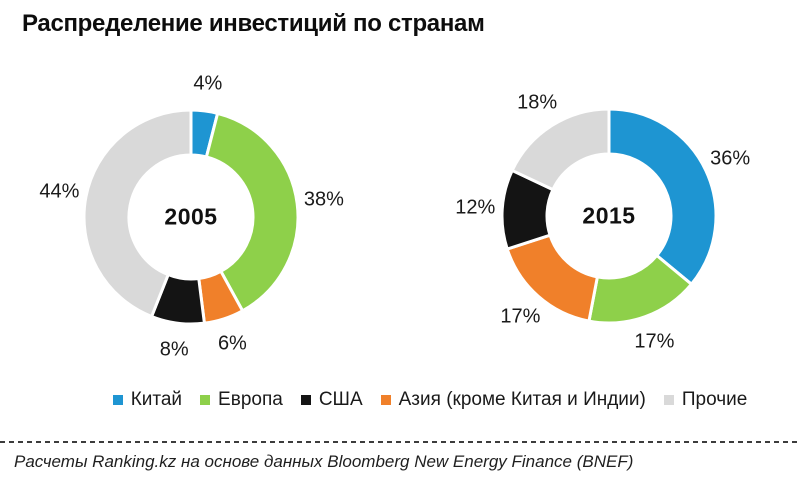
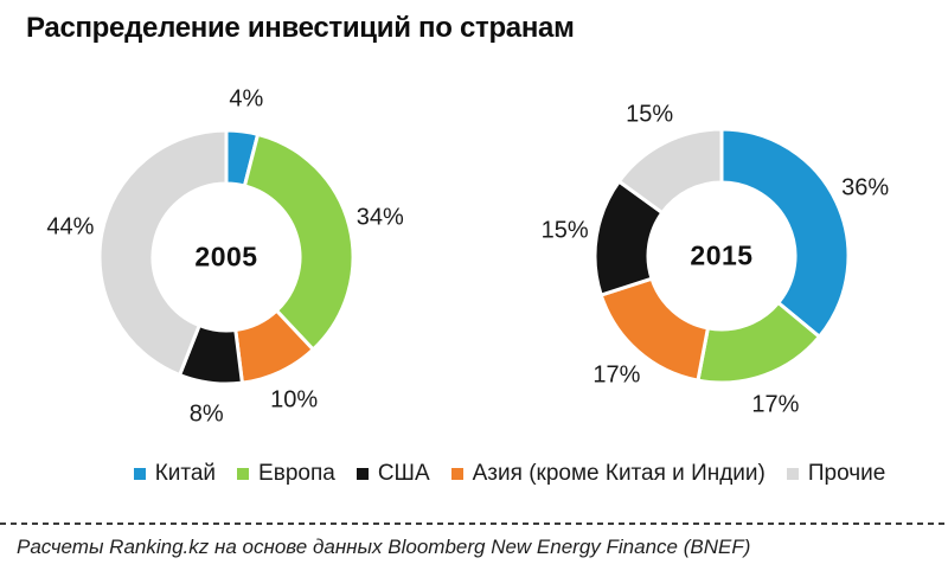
2005/Европа: 38% -> 34%
2005/Азия (кроме Китая и Индии): 6% -> 10%
2015/США: 12% -> 15%
2015/Прочие: 18% -> 15%
